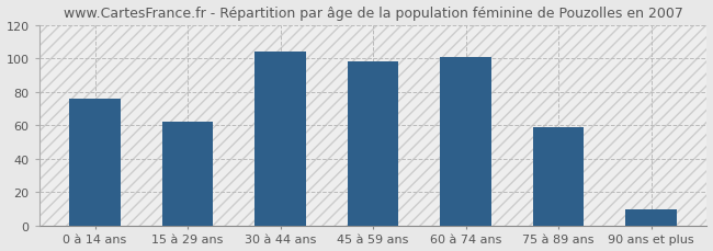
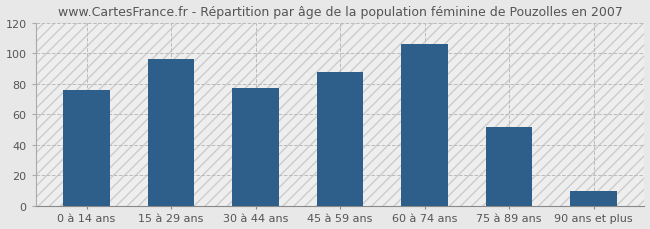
15 à 29 ans: 62 -> 96
30 à 44 ans: 104 -> 77
45 à 59 ans: 98 -> 88
60 à 74 ans: 101 -> 106
75 à 89 ans: 59 -> 52
